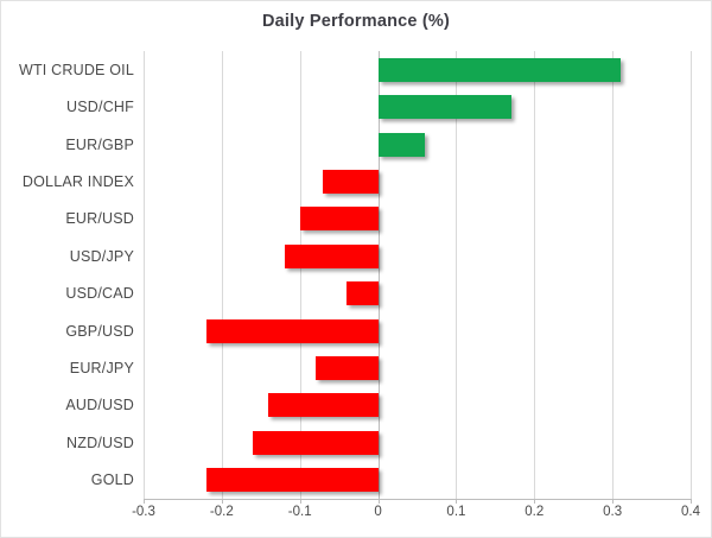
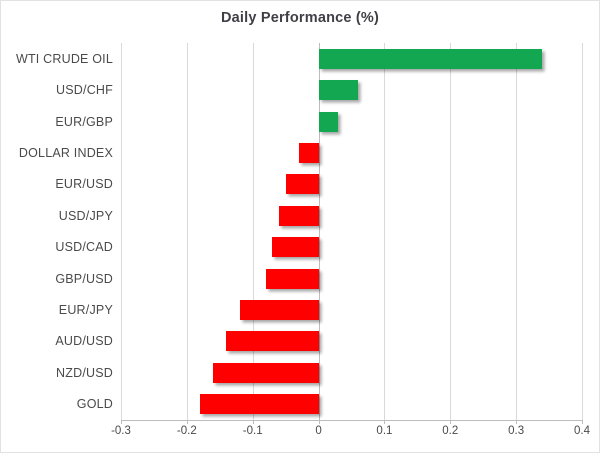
WTI CRUDE OIL: 0.31 -> 0.34
USD/CHF: 0.17 -> 0.06
EUR/GBP: 0.06 -> 0.03
DOLLAR INDEX: -0.07 -> -0.03
EUR/USD: -0.10 -> -0.05
USD/JPY: -0.12 -> -0.06
USD/CAD: -0.04 -> -0.07
GBP/USD: -0.22 -> -0.08
EUR/JPY: -0.08 -> -0.12
GOLD: -0.22 -> -0.18
